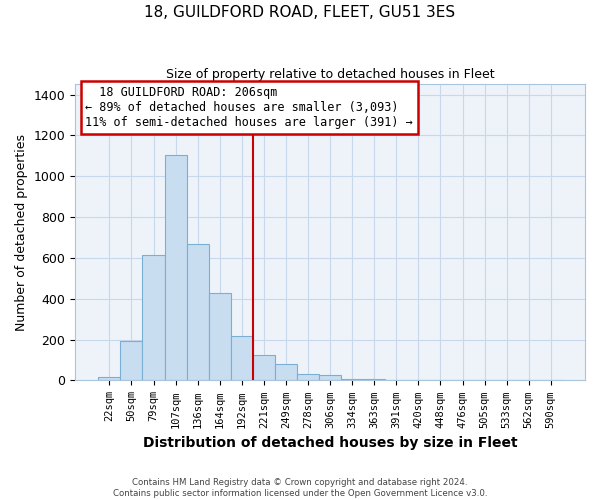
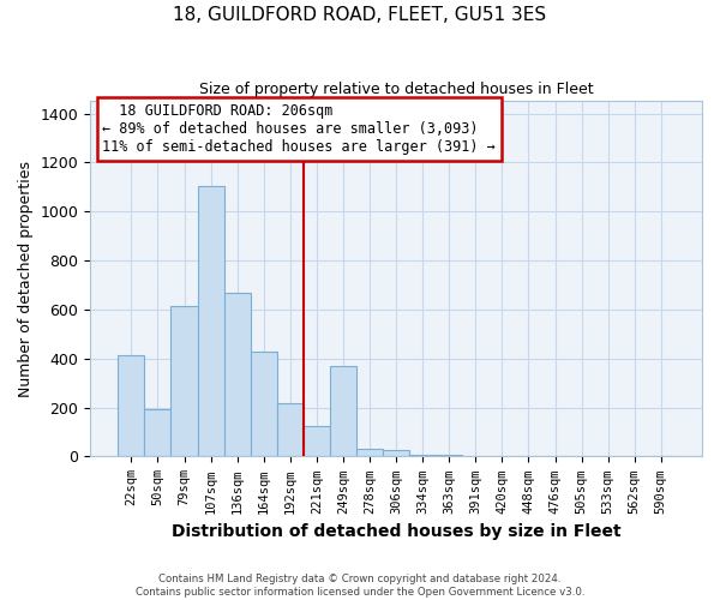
22sqm: 15 -> 415
249sqm: 80 -> 370
